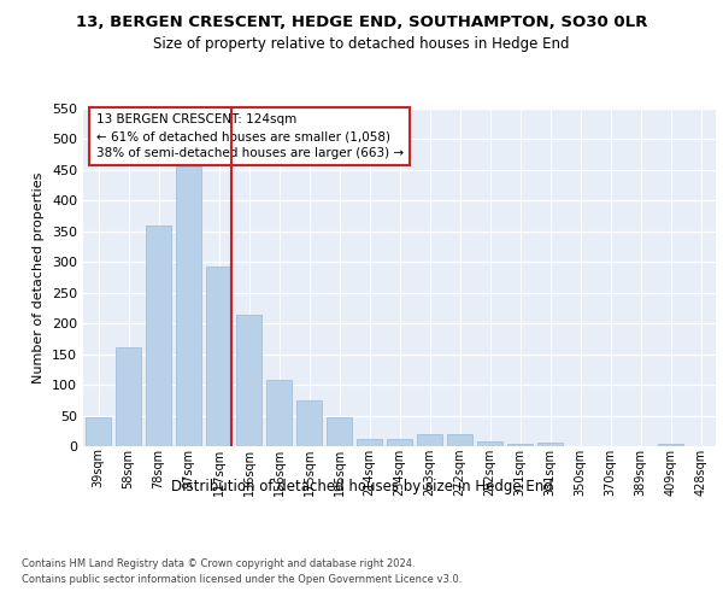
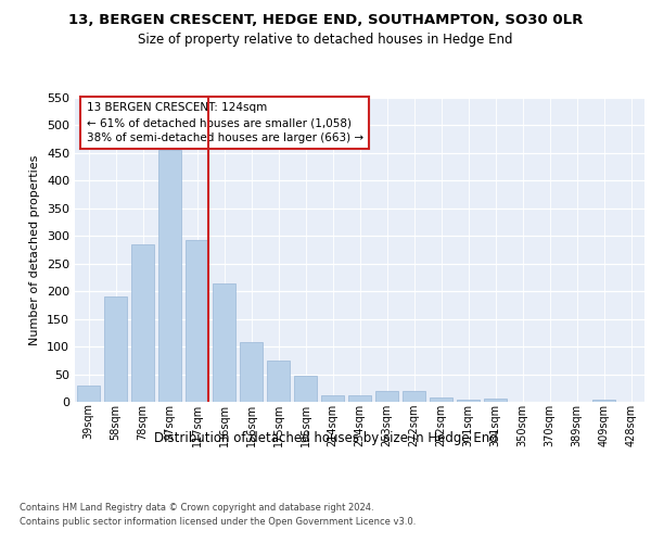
39sqm: 48 -> 30
58sqm: 162 -> 191
78sqm: 360 -> 284
